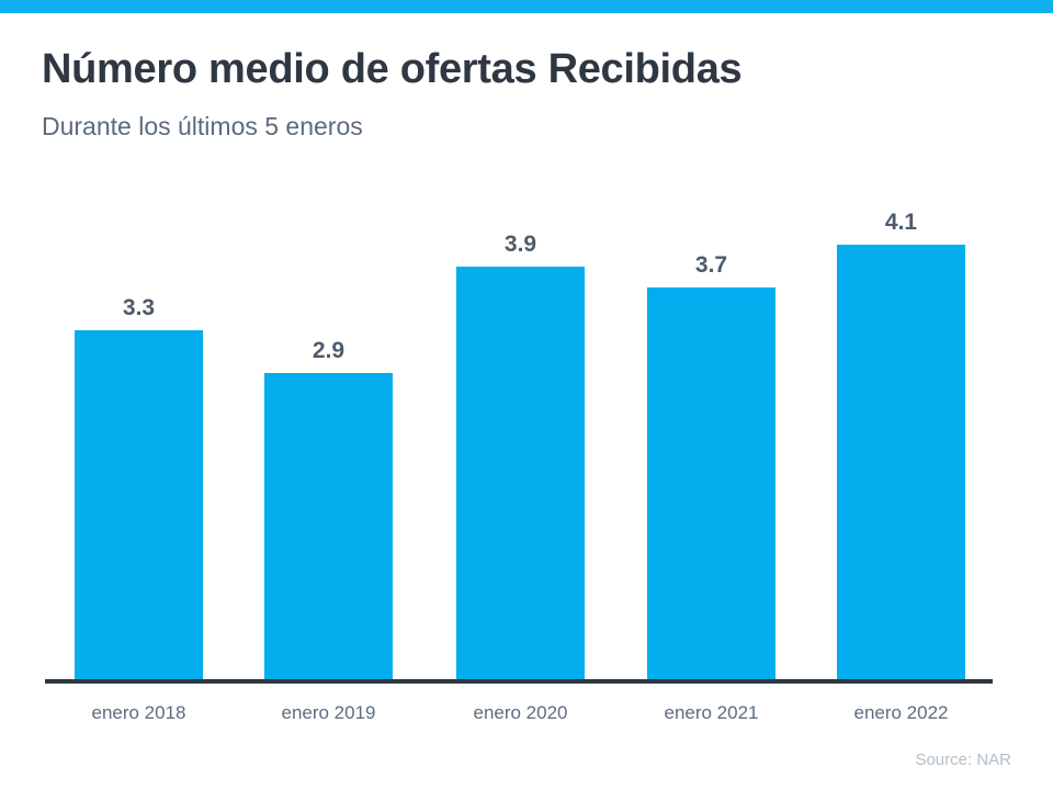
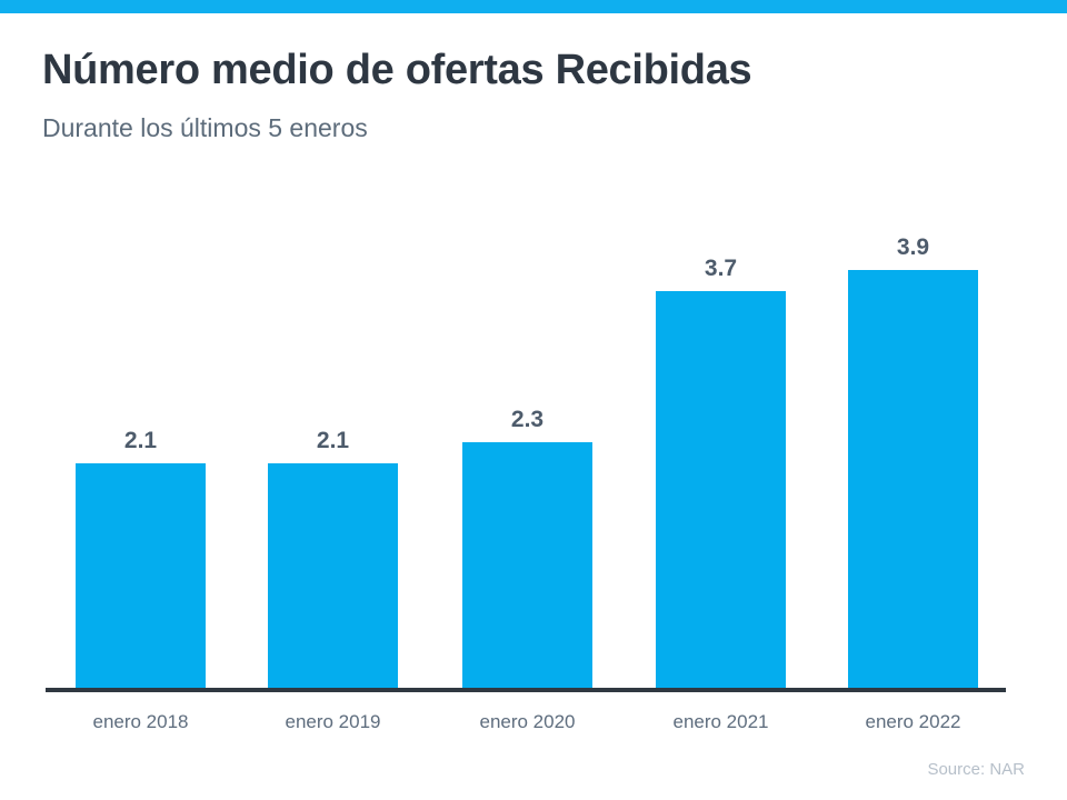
enero 2018: 3.3 -> 2.1
enero 2019: 2.9 -> 2.1
enero 2020: 3.9 -> 2.3
enero 2022: 4.1 -> 3.9
